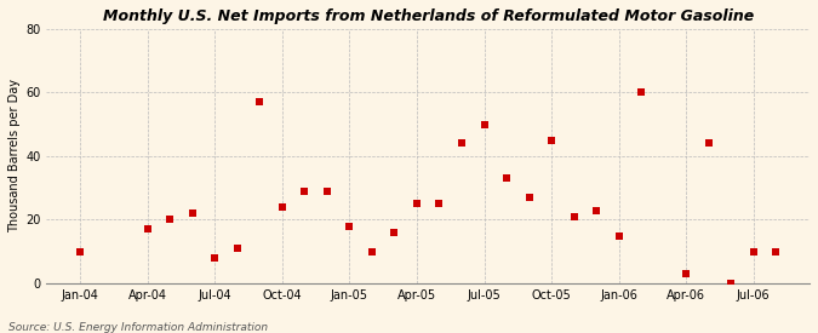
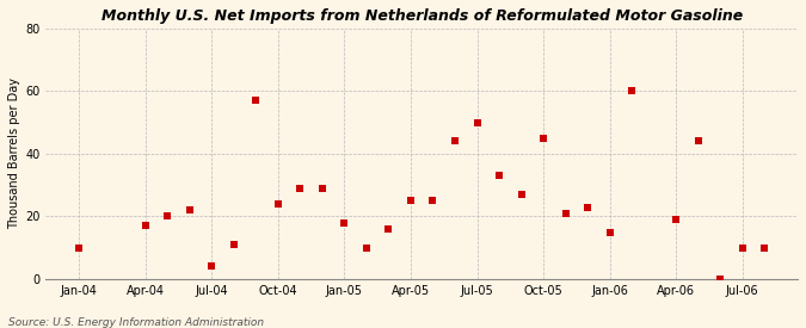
Jul-04: 8 -> 4
Apr-06: 3 -> 19
